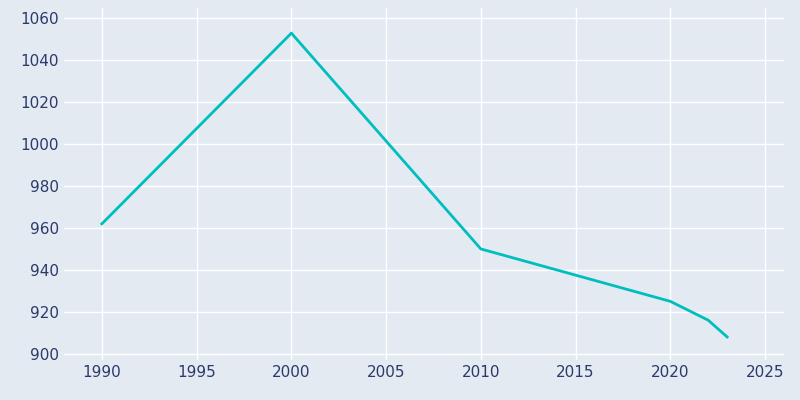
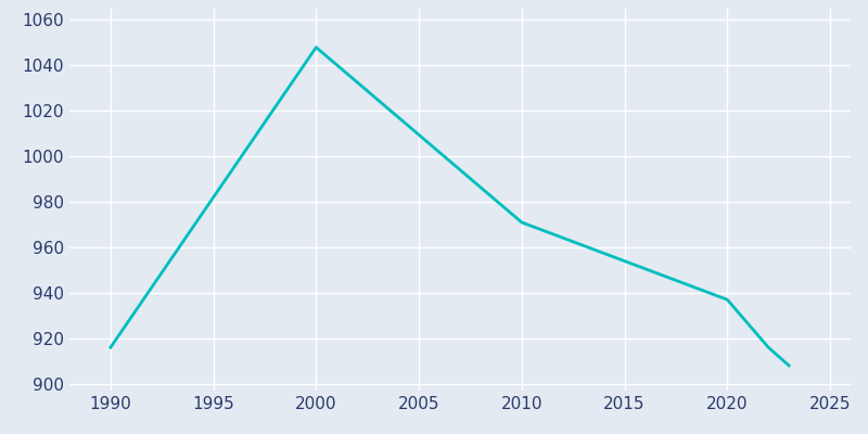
1990: 962 -> 916
2000: 1053 -> 1048
2010: 950 -> 971
2020: 925 -> 937
